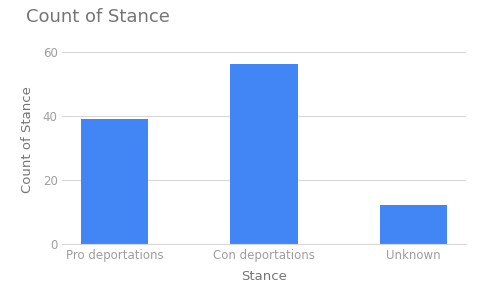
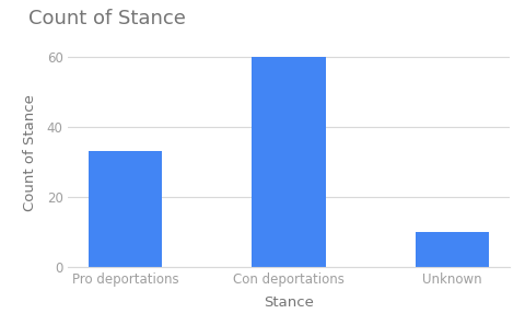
Pro deportations: 39 -> 33
Con deportations: 56 -> 60
Unknown: 12 -> 10
